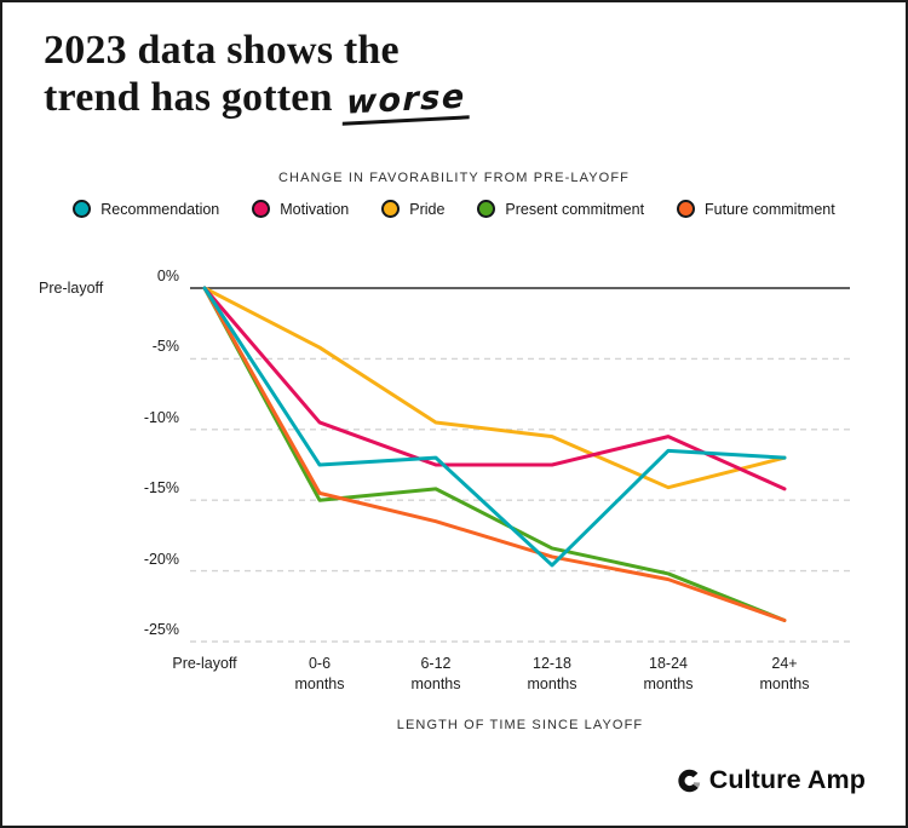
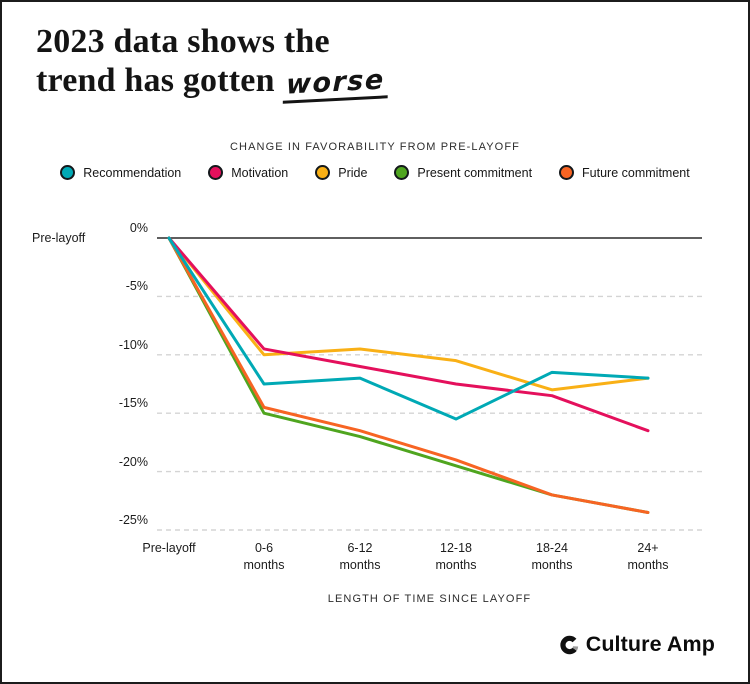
Pride/0-6 months: -4.2% -> -10.0%
Motivation/6-12 months: -12.5% -> -11.0%
Present commitment/6-12 months: -14.2% -> -17.0%
Recommendation/12-18 months: -19.6% -> -15.5%
Present commitment/12-18 months: -18.4% -> -19.5%
Motivation/18-24 months: -10.5% -> -13.5%
Pride/18-24 months: -14.1% -> -13.0%
Present commitment/18-24 months: -20.2% -> -22.0%
Future commitment/18-24 months: -20.6% -> -22.0%
Motivation/24+ months: -14.2% -> -16.5%
